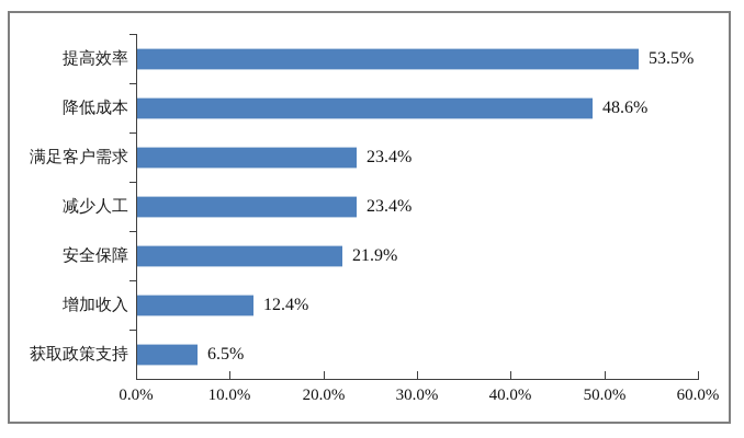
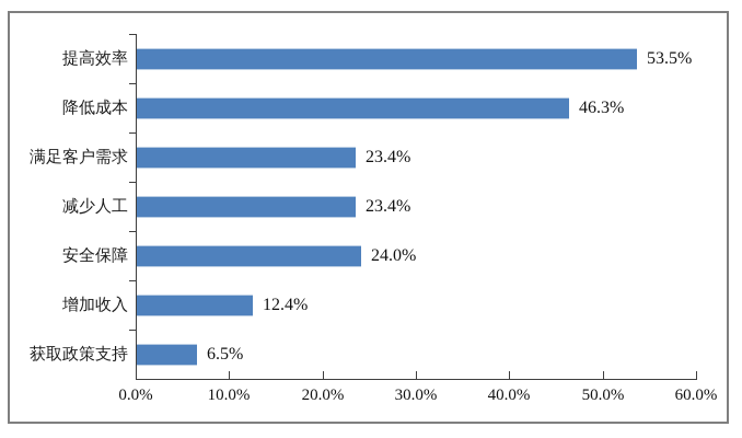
降低成本: 48.6% -> 46.3%
安全保障: 21.9% -> 24.0%
